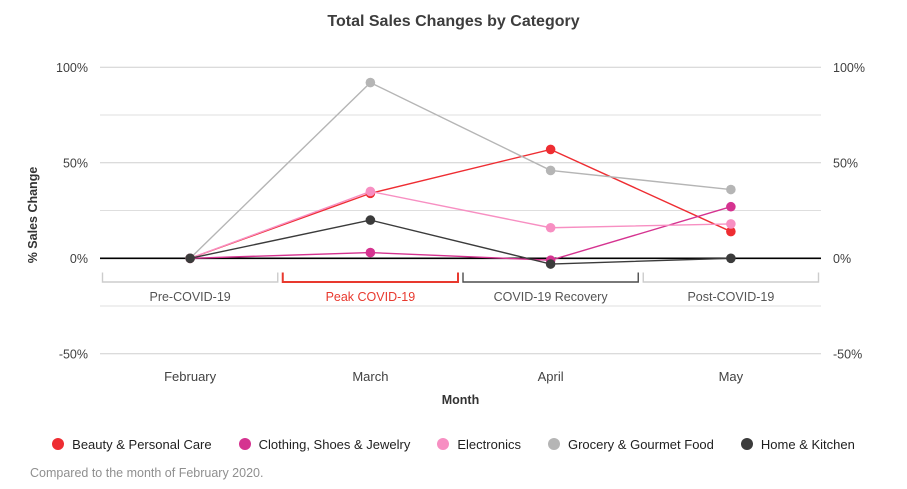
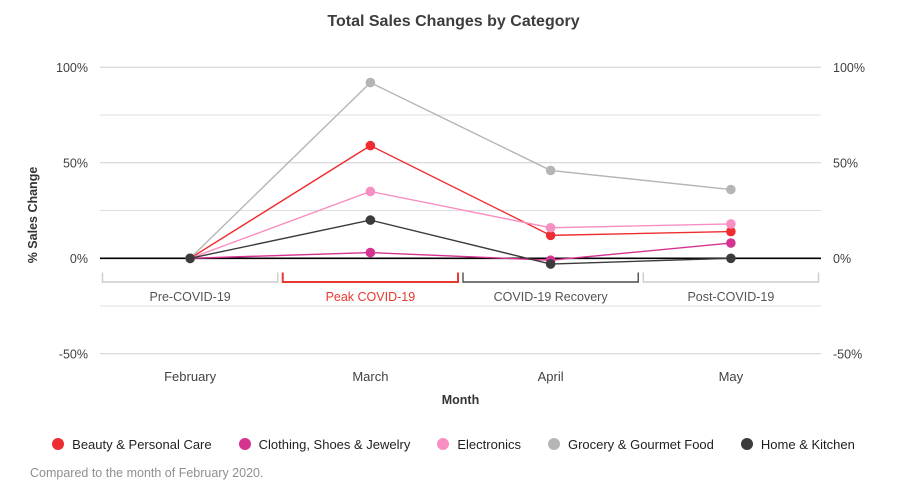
Beauty & Personal Care/March: 34% -> 59%
Beauty & Personal Care/April: 57% -> 12%
Clothing, Shoes & Jewelry/May: 27% -> 8%
